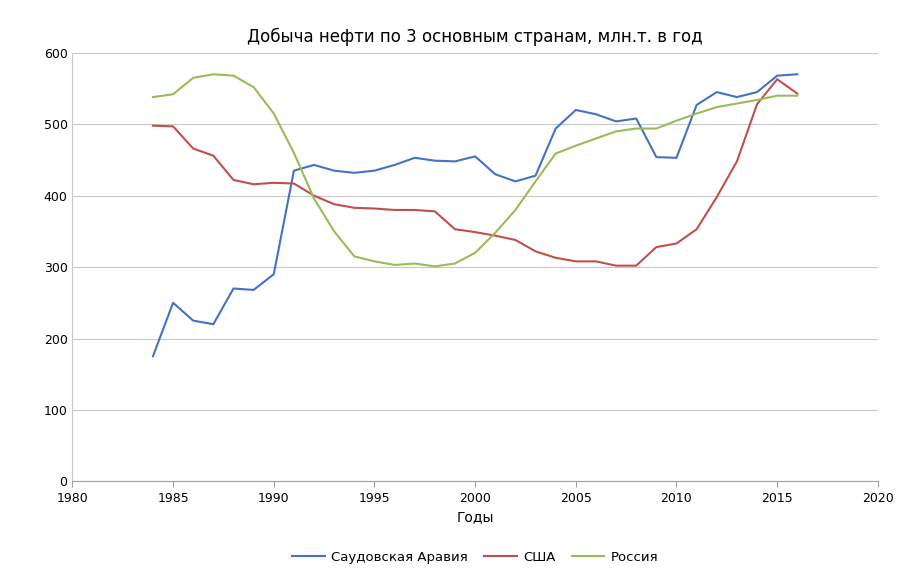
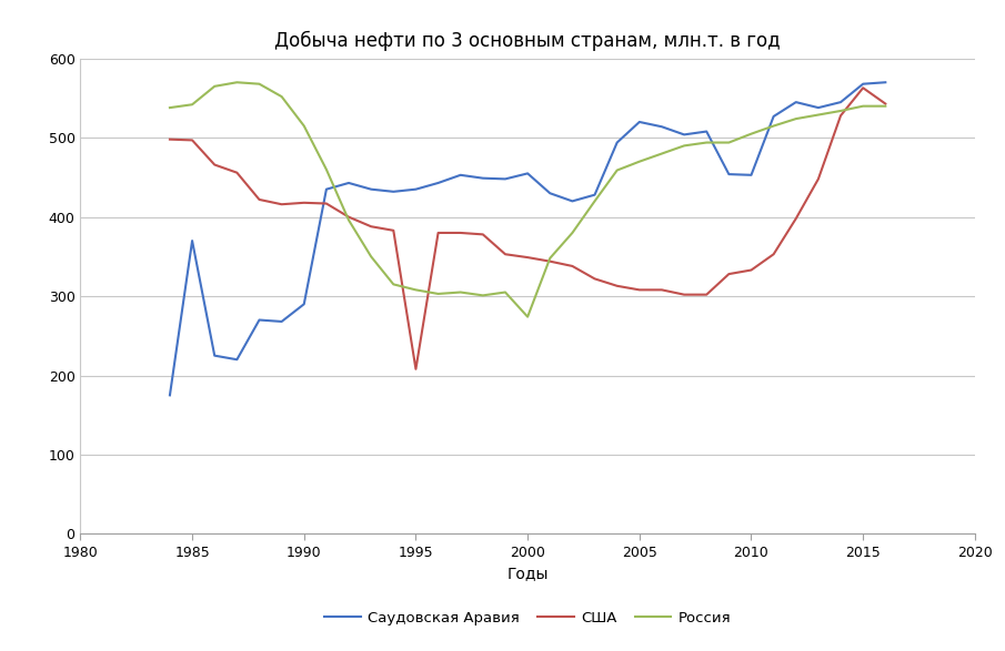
Саудовская Аравия/1985: 250 -> 370
США/1995: 382 -> 208
Россия/2000: 320 -> 274
